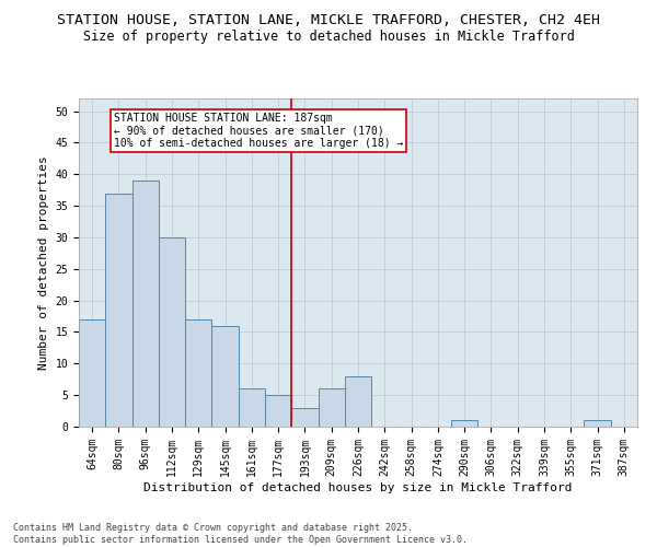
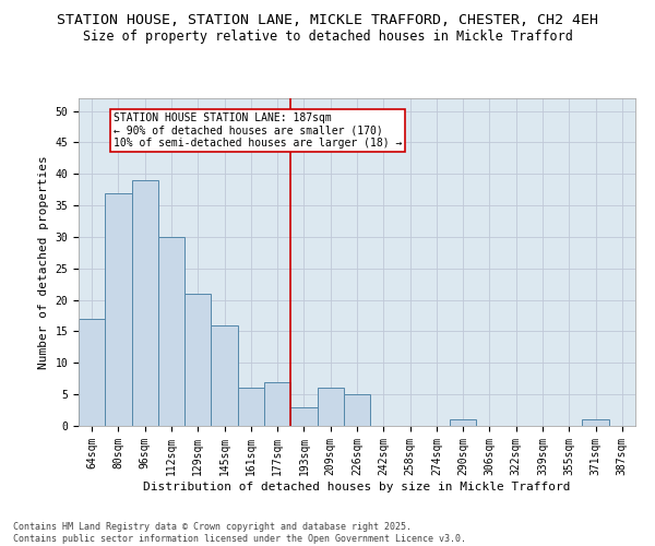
129sqm: 17 -> 21
177sqm: 5 -> 7
226sqm: 8 -> 5
